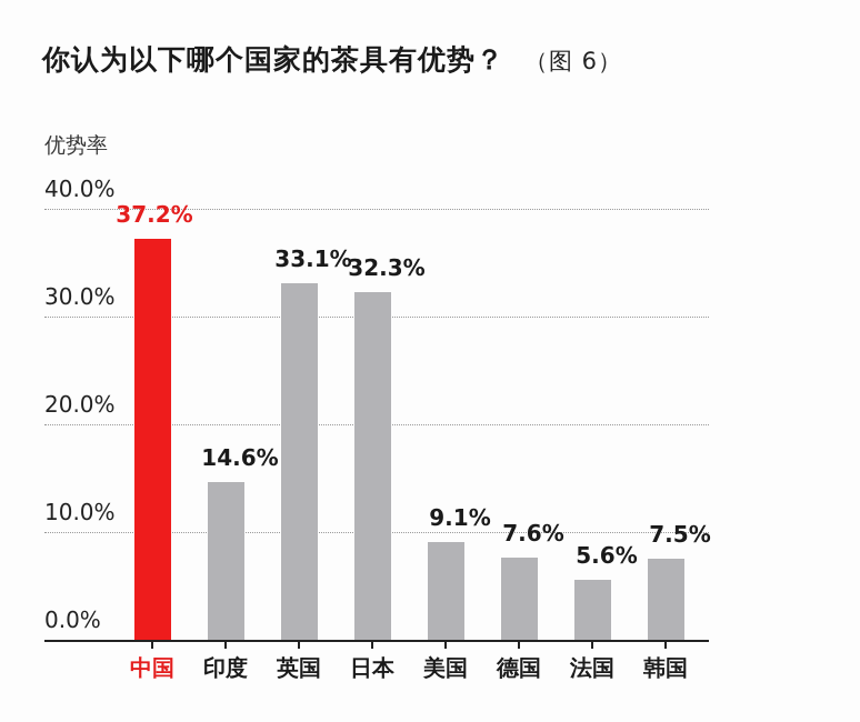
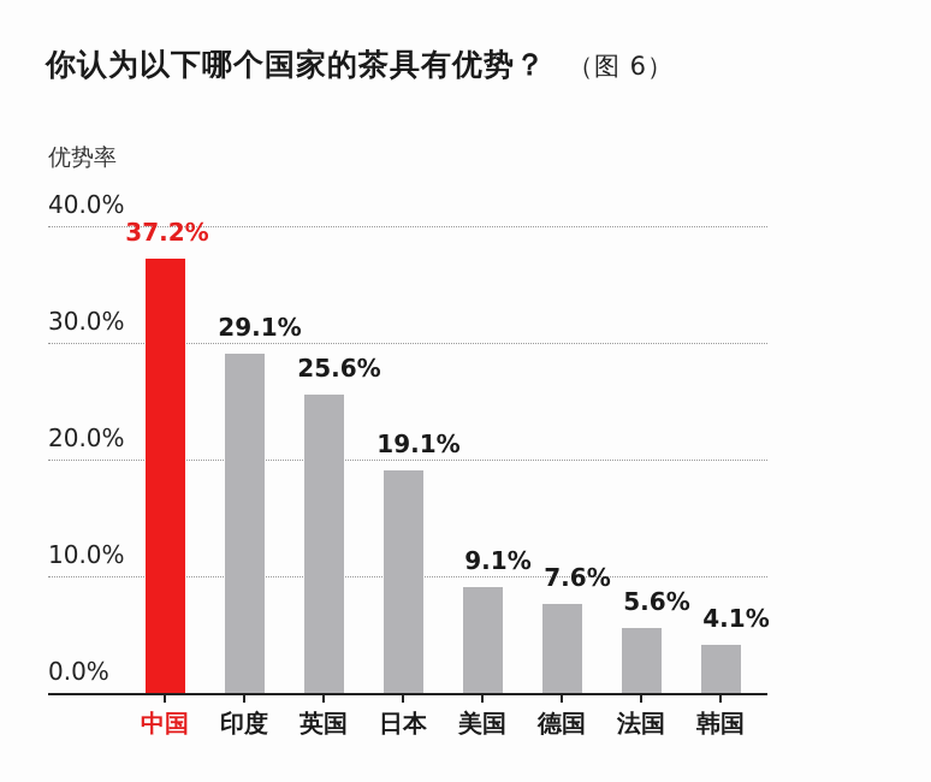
印度: 14.6% -> 29.1%
英国: 33.1% -> 25.6%
日本: 32.3% -> 19.1%
韩国: 7.5% -> 4.1%
